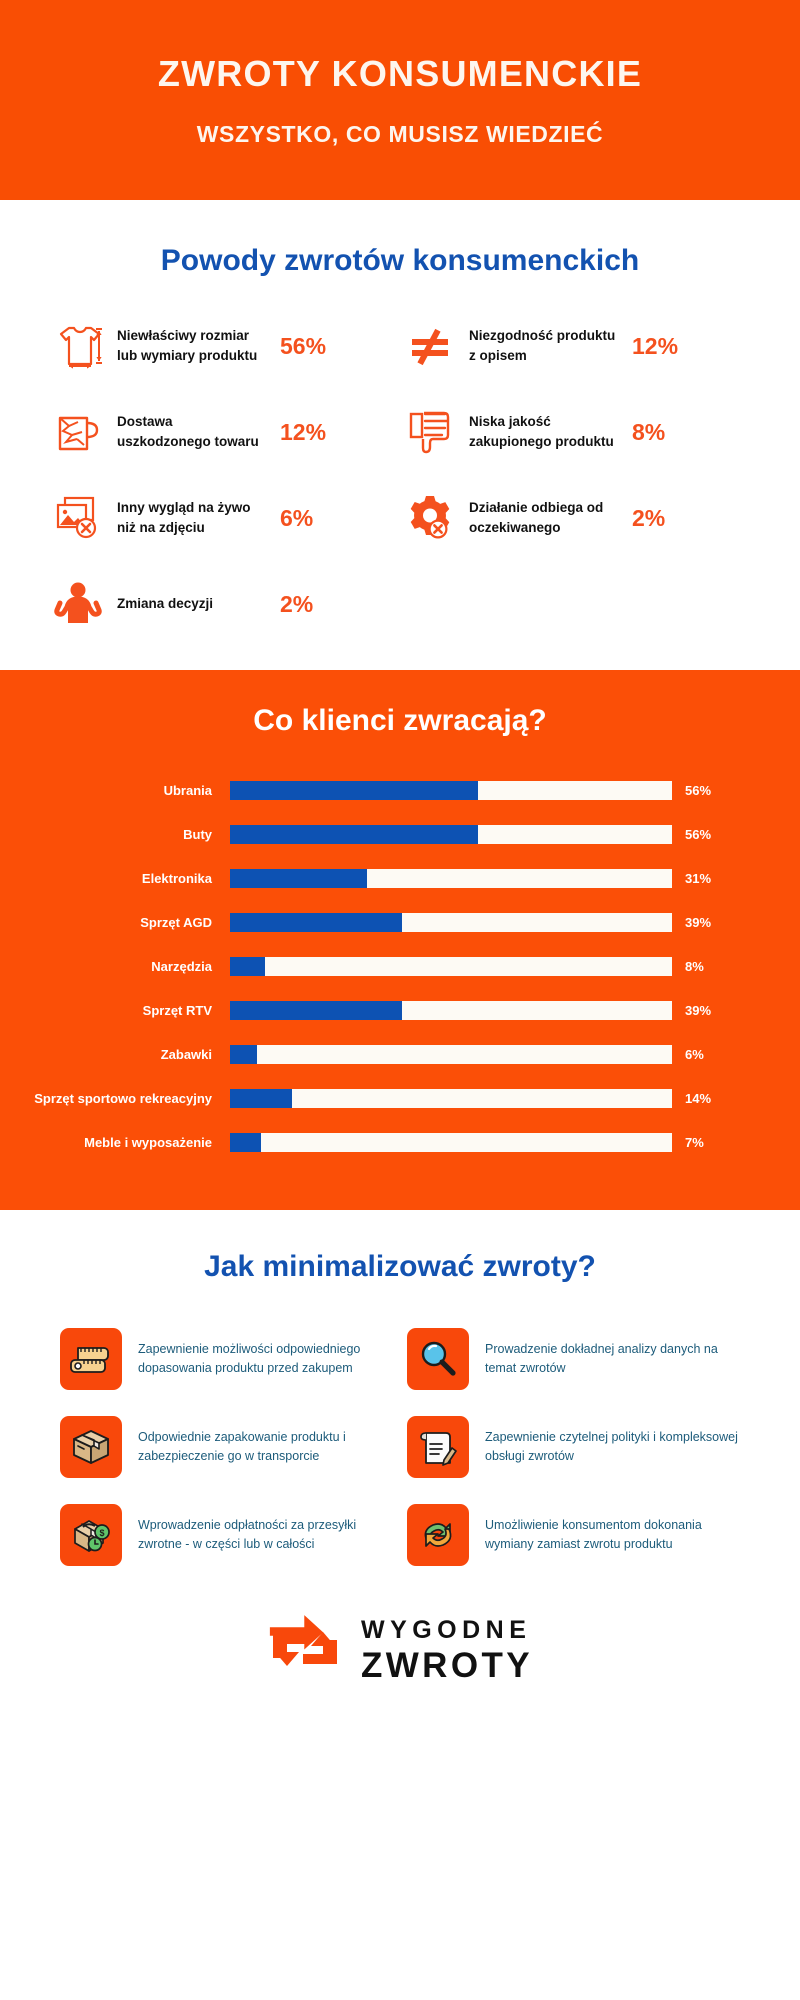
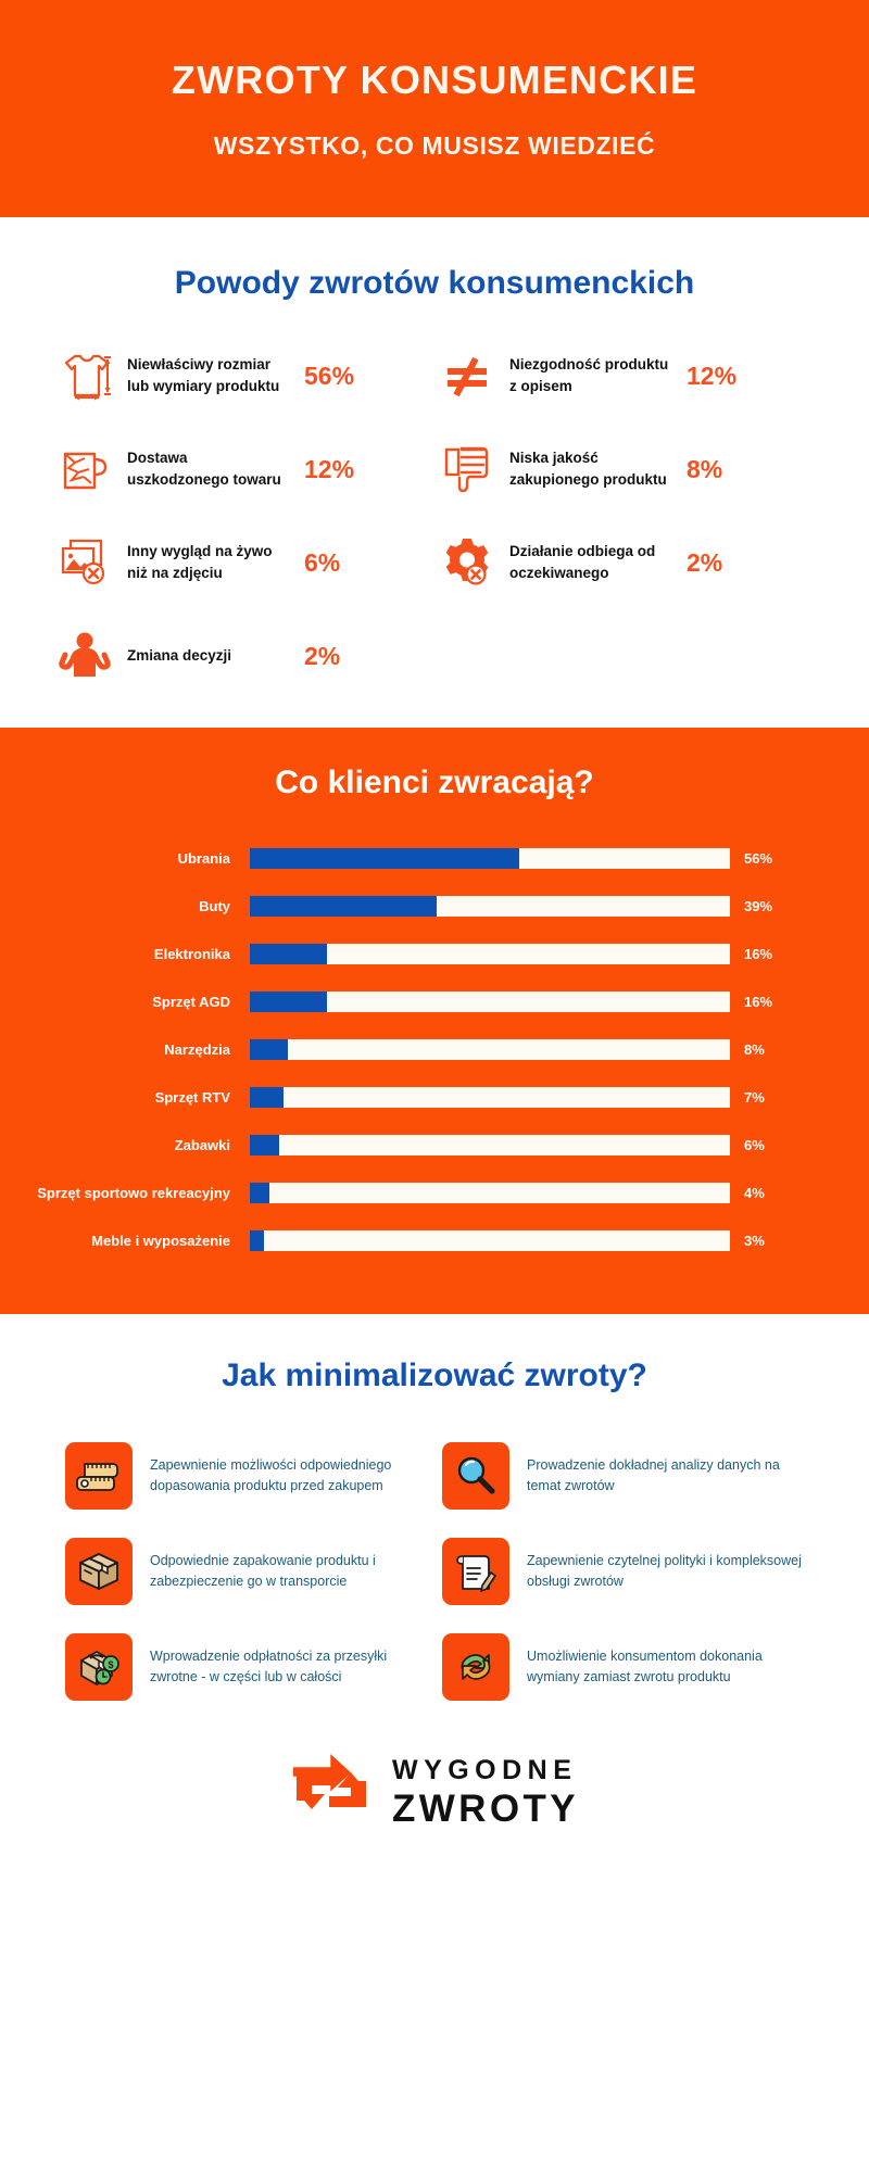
Buty: 56% -> 39%
Elektronika: 31% -> 16%
Sprzęt AGD: 39% -> 16%
Sprzęt RTV: 39% -> 7%
Sprzęt sportowo rekreacyjny: 14% -> 4%
Meble i wyposażenie: 7% -> 3%
